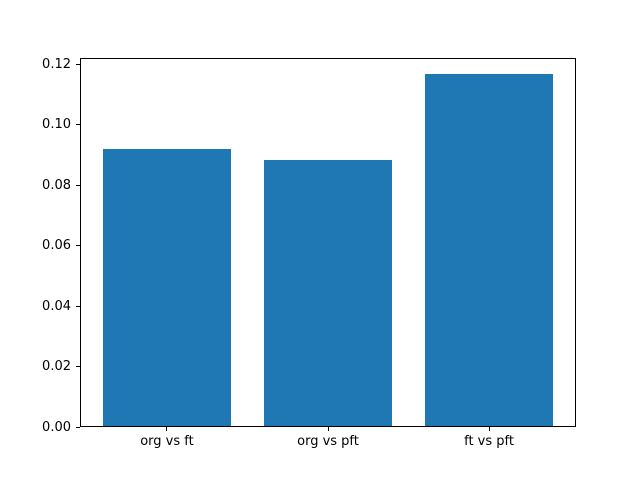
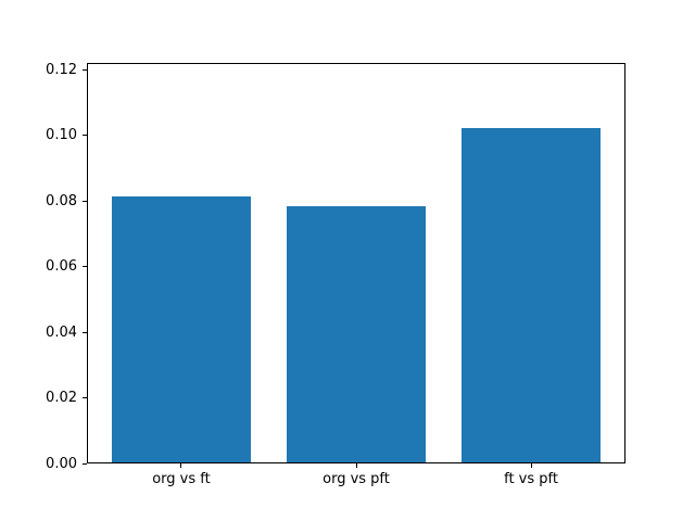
org vs ft: 0.091 -> 0.081
org vs pft: 0.088 -> 0.078
ft vs pft: 0.116 -> 0.102
